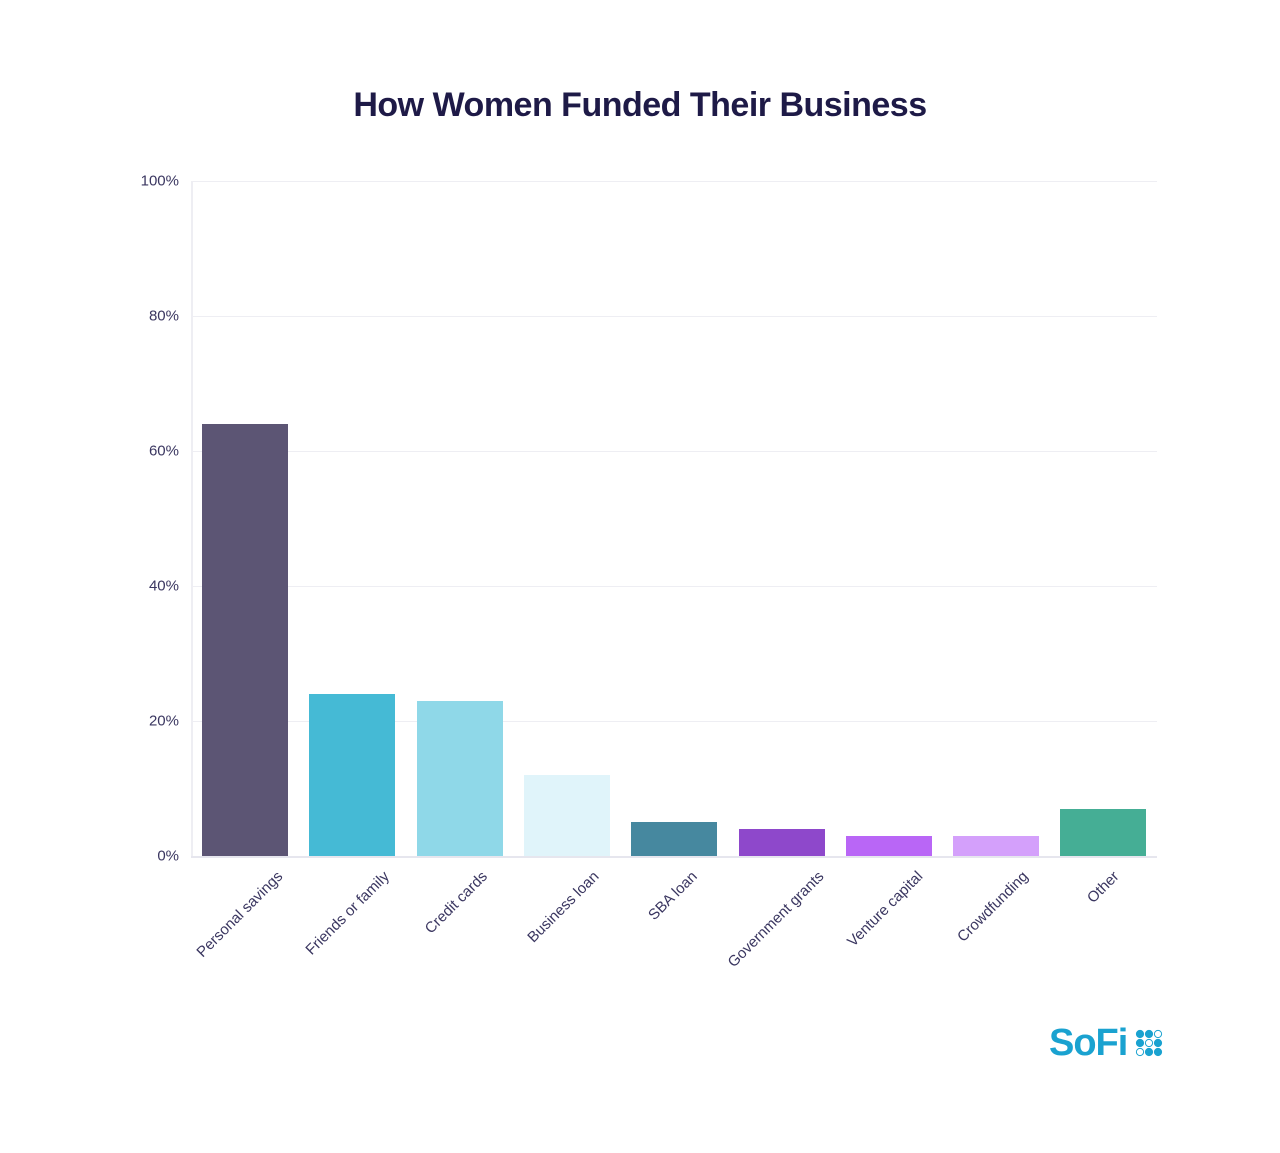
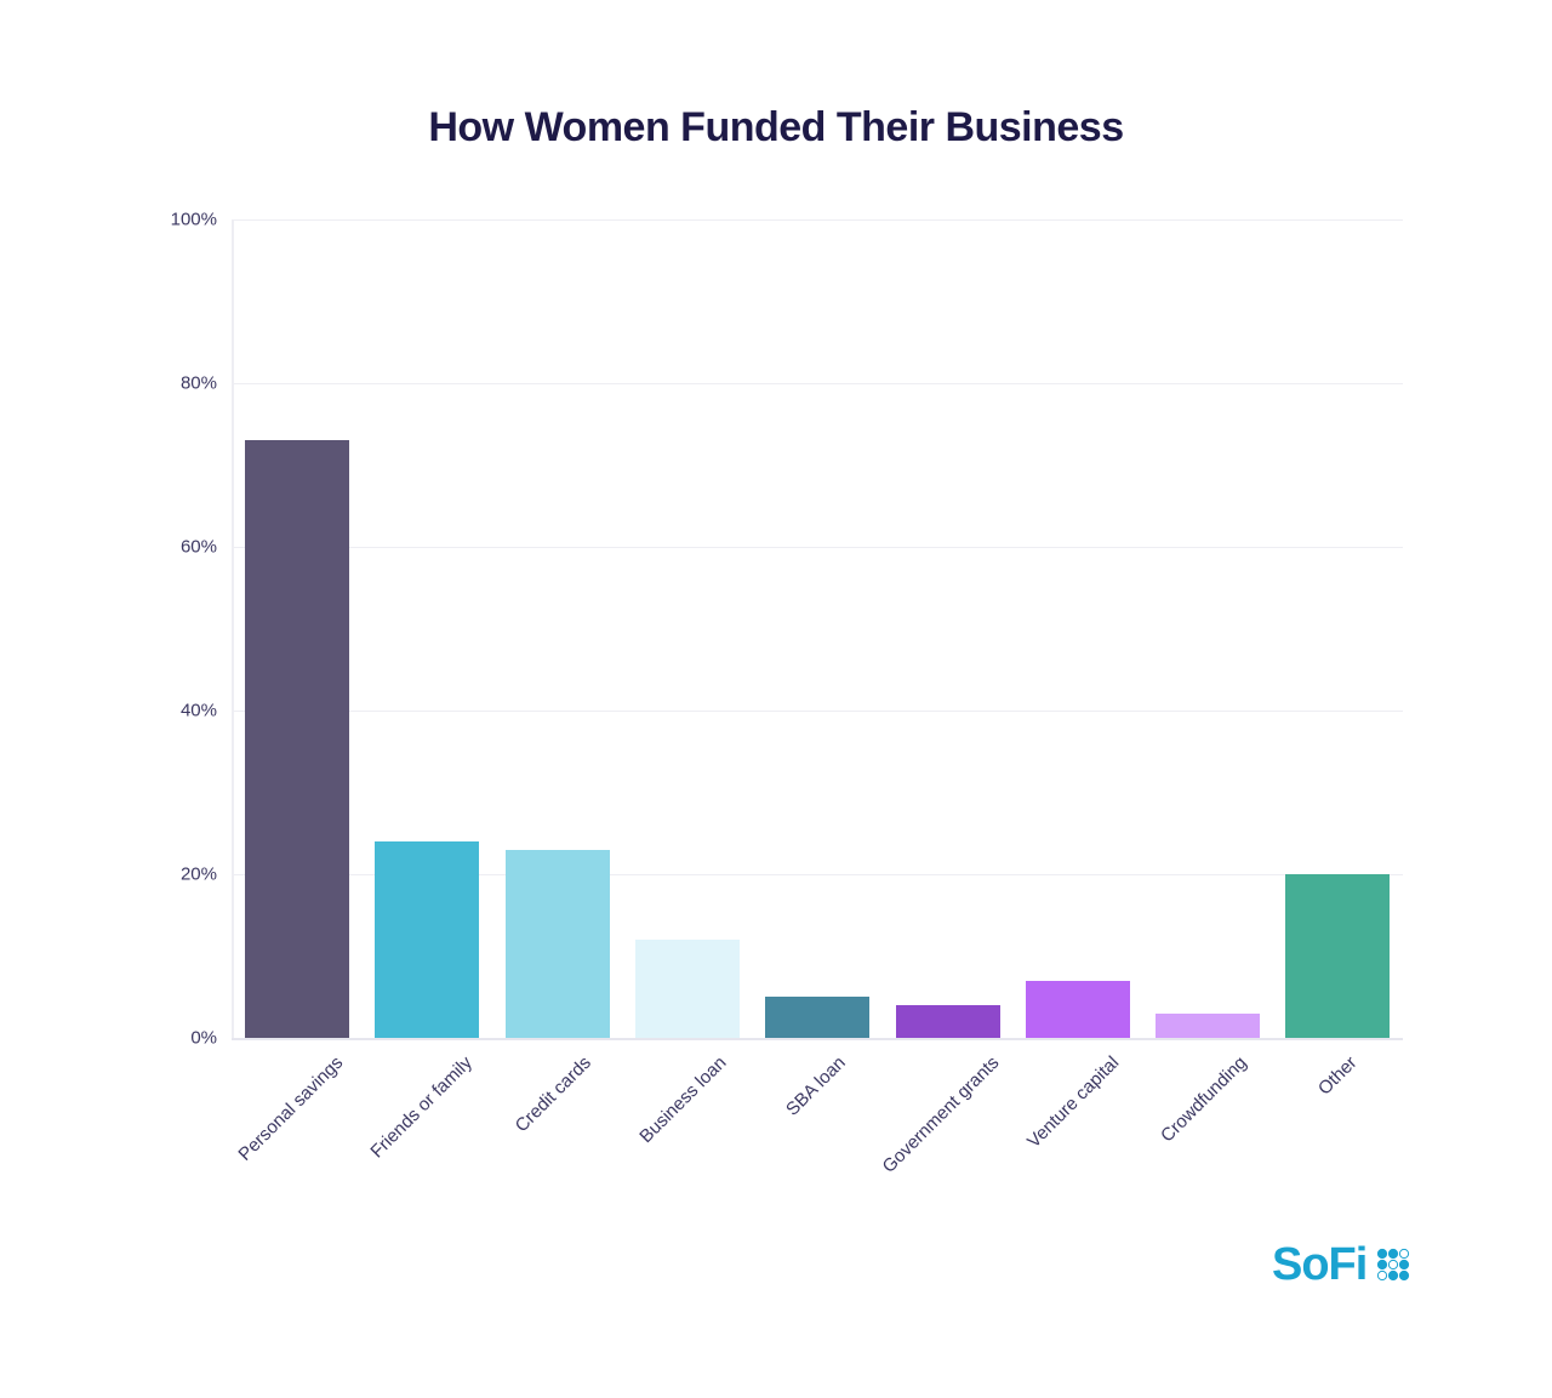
Personal savings: 64% -> 73%
Venture capital: 3% -> 7%
Other: 7% -> 20%
